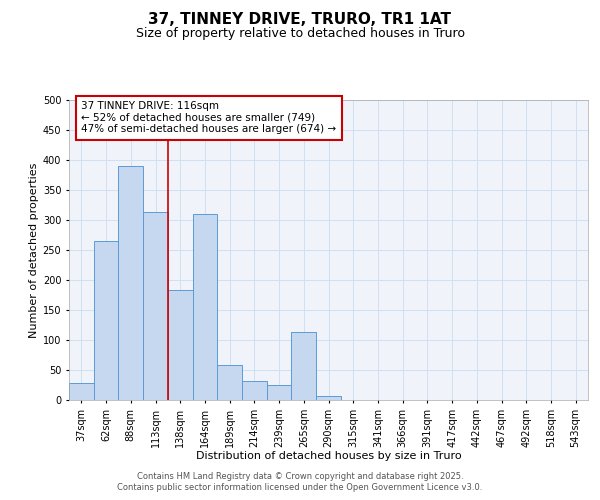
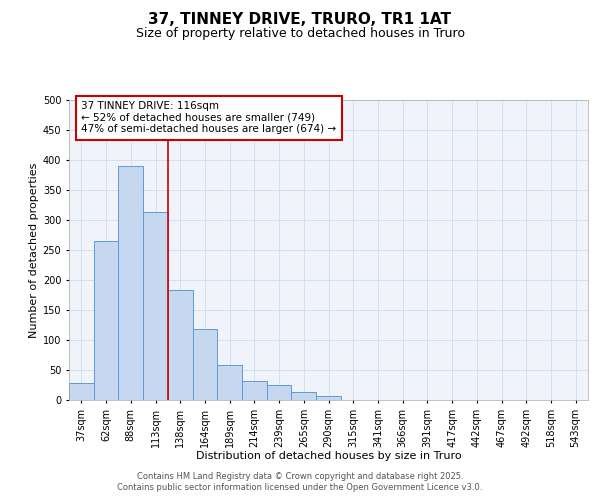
164sqm: 310 -> 118
265sqm: 114 -> 13
